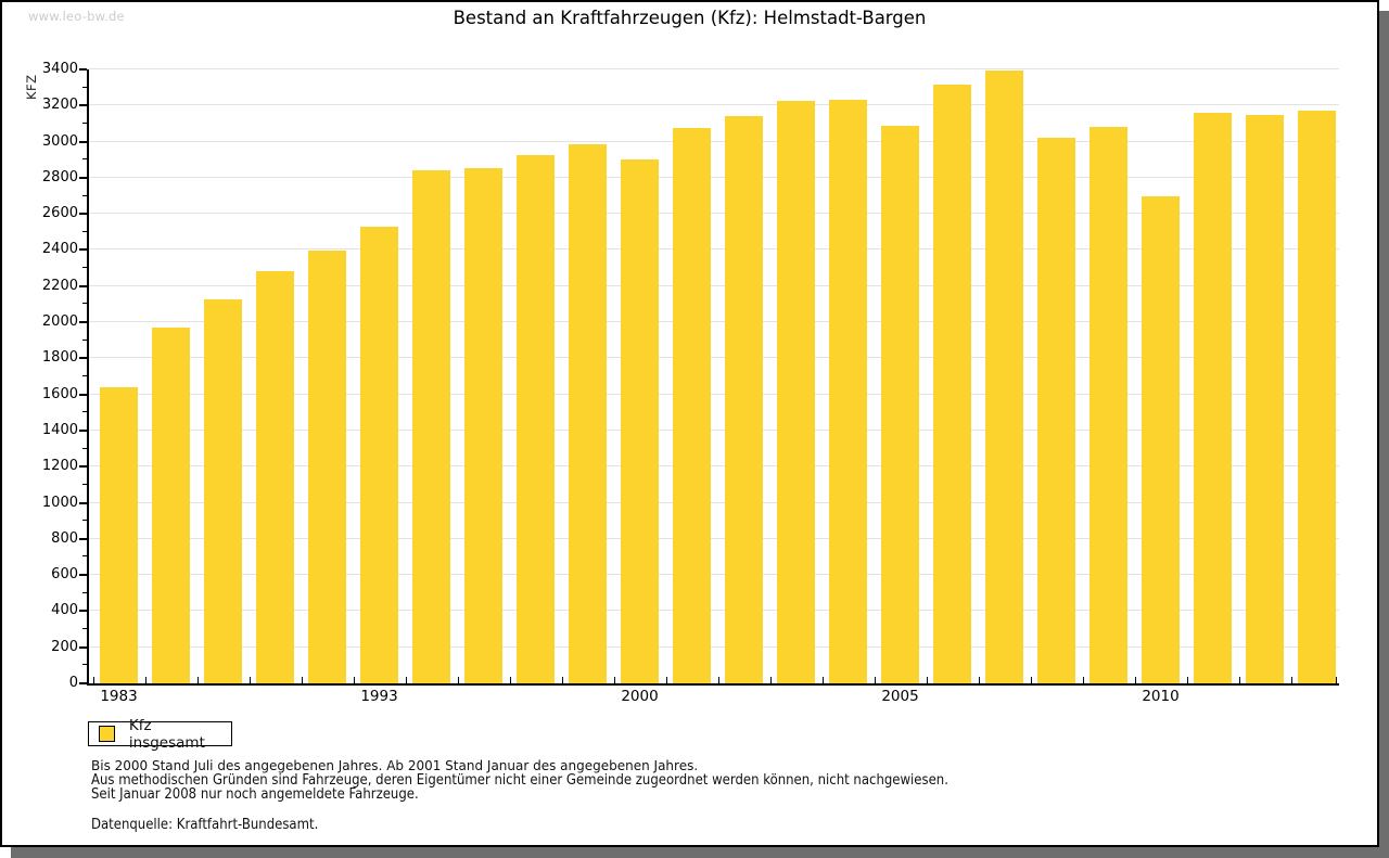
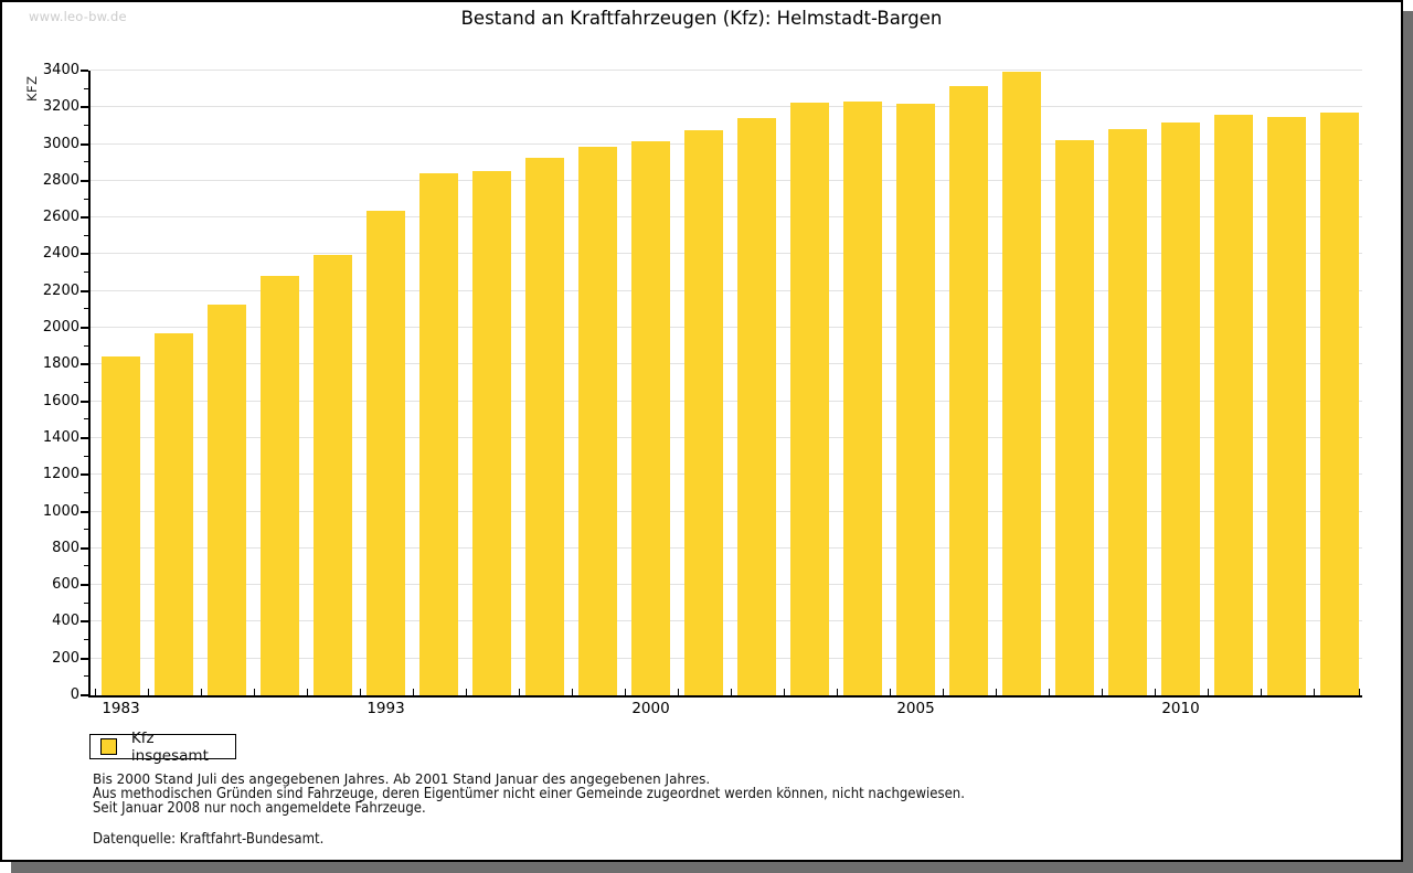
1983: 1640 -> 1840
1993: 2530 -> 2640
2000: 2900 -> 3020
2005: 3090 -> 3220
2010: 2700 -> 3120
